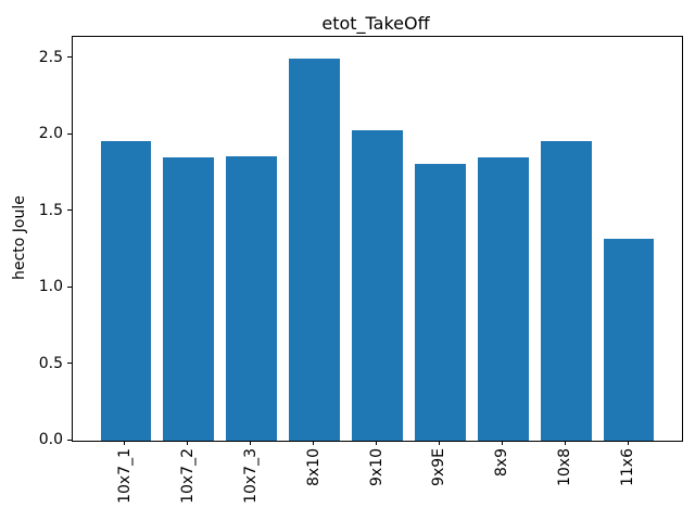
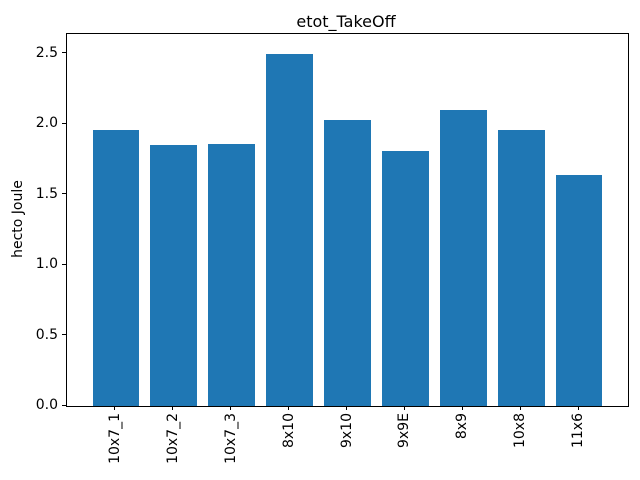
8x9: 1.85 -> 2.10
11x6: 1.32 -> 1.64
